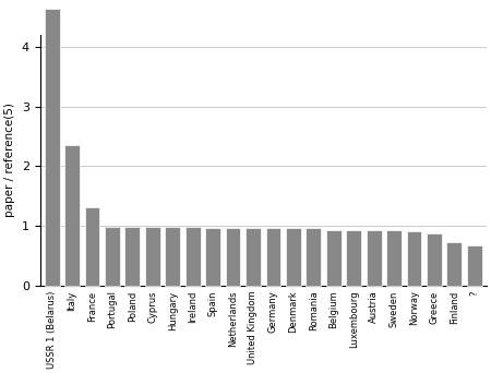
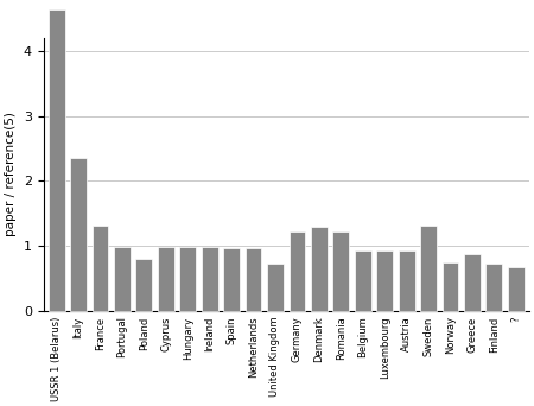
Poland: 0.99 -> 0.80
United Kingdom: 0.96 -> 0.72
Germany: 0.96 -> 1.22
Denmark: 0.96 -> 1.30
Romania: 0.96 -> 1.22
Sweden: 0.92 -> 1.32
Norway: 0.90 -> 0.74
